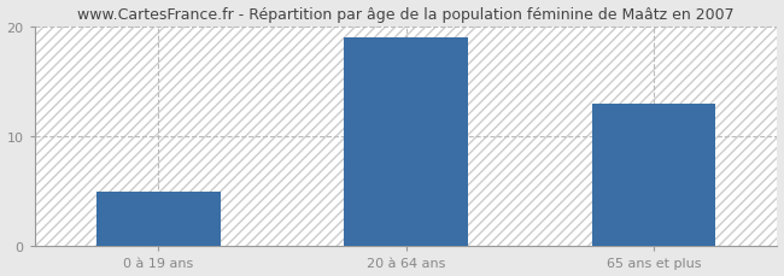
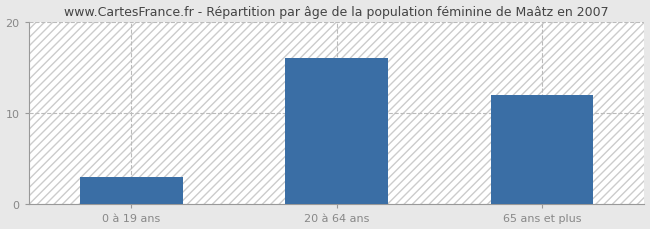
0 à 19 ans: 5 -> 3
20 à 64 ans: 19 -> 16
65 ans et plus: 13 -> 12
